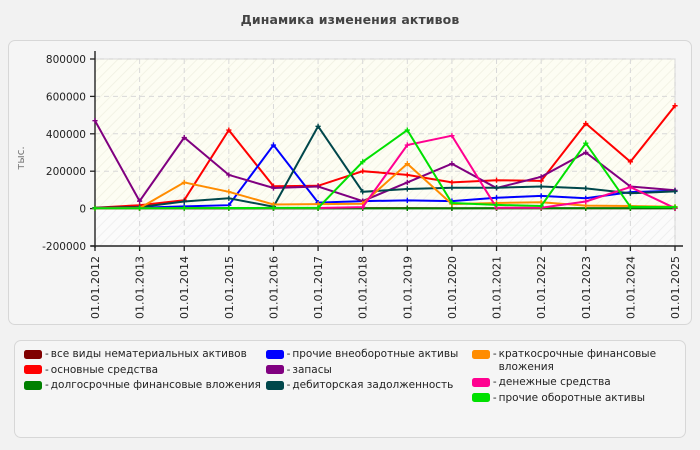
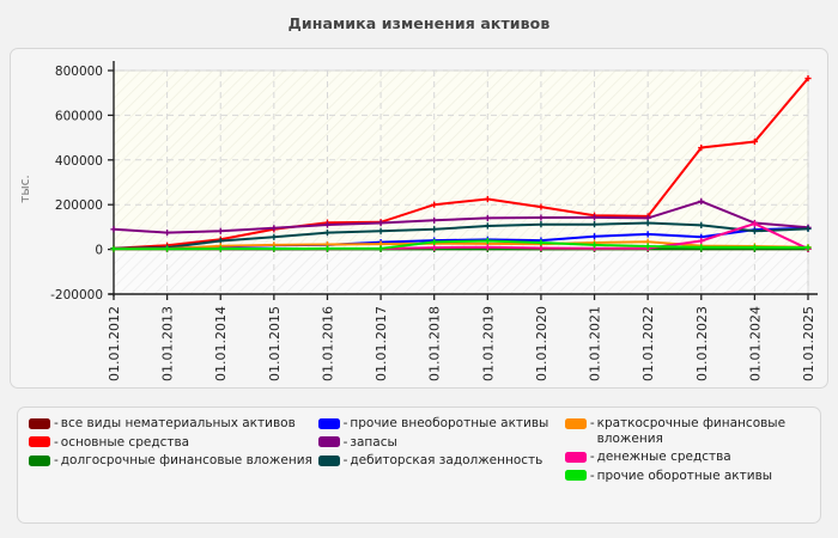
запасы/01.01.2012: 470000 -> 90000
запасы/01.01.2013: 40000 -> 80000
запасы/01.01.2014: 380000 -> 80000
краткосрочные финансовые вложения/01.01.2014: 140000 -> 20000
основные средства/01.01.2015: 420000 -> 90000
запасы/01.01.2015: 180000 -> 100000
краткосрочные финансовые вложения/01.01.2015: 90000 -> 20000
прочие внеоборотные активы/01.01.2016: 340000 -> 20000
дебиторская задолженность/01.01.2016: 10000 -> 80000
дебиторская задолженность/01.01.2017: 440000 -> 80000
запасы/01.01.2018: 40000 -> 130000
прочие оборотные активы/01.01.2018: 250000 -> 30000
основные средства/01.01.2019: 180000 -> 220000
краткосрочные финансовые вложения/01.01.2019: 240000 -> 20000
денежные средства/01.01.2019: 340000 -> 10000
прочие оборотные активы/01.01.2019: 420000 -> 40000
основные средства/01.01.2020: 140000 -> 190000
запасы/01.01.2020: 240000 -> 140000
денежные средства/01.01.2020: 390000 -> 10000
запасы/01.01.2021: 110000 -> 140000
запасы/01.01.2022: 170000 -> 140000
запасы/01.01.2023: 300000 -> 220000
прочие оборотные активы/01.01.2023: 350000 -> 10000
основные средства/01.01.2024: 250000 -> 480000
основные средства/01.01.2025: 550000 -> 760000
